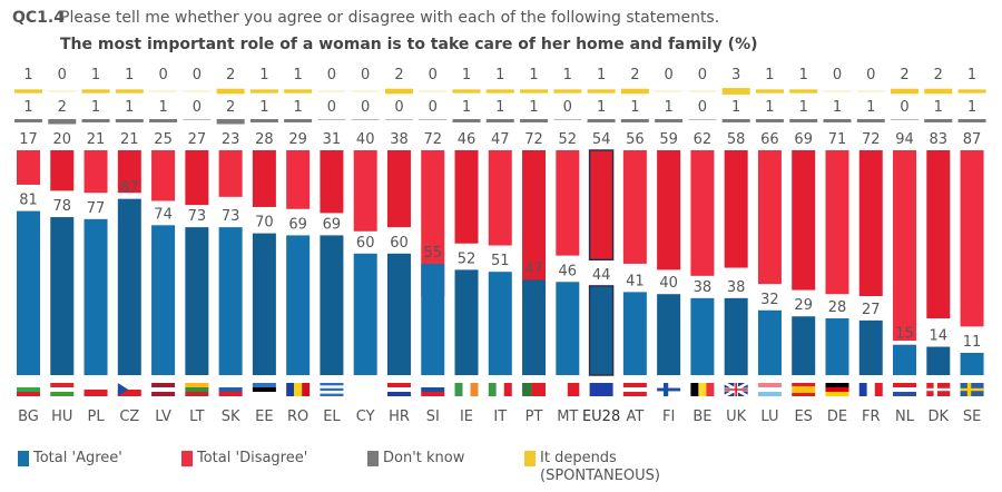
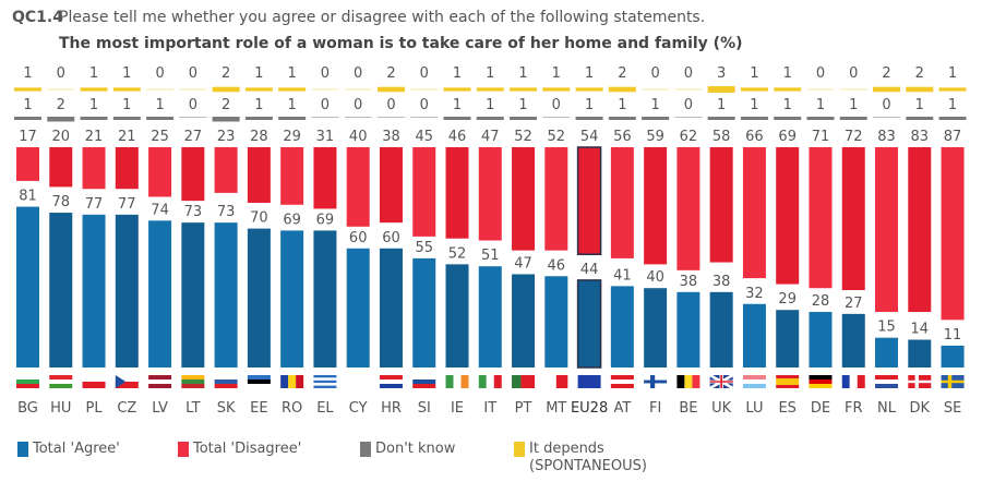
Total 'Agree'/CZ: 87 -> 77
Total 'Disagree'/SI: 72 -> 45
Total 'Disagree'/PT: 72 -> 52
Total 'Disagree'/NL: 94 -> 83
